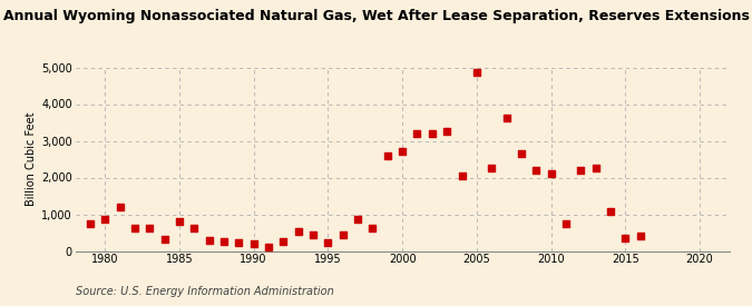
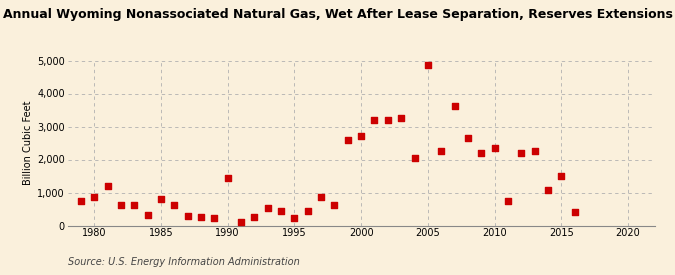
1990: 200 -> 1,450
2010: 2,100 -> 2,350
2015: 360 -> 1,500
